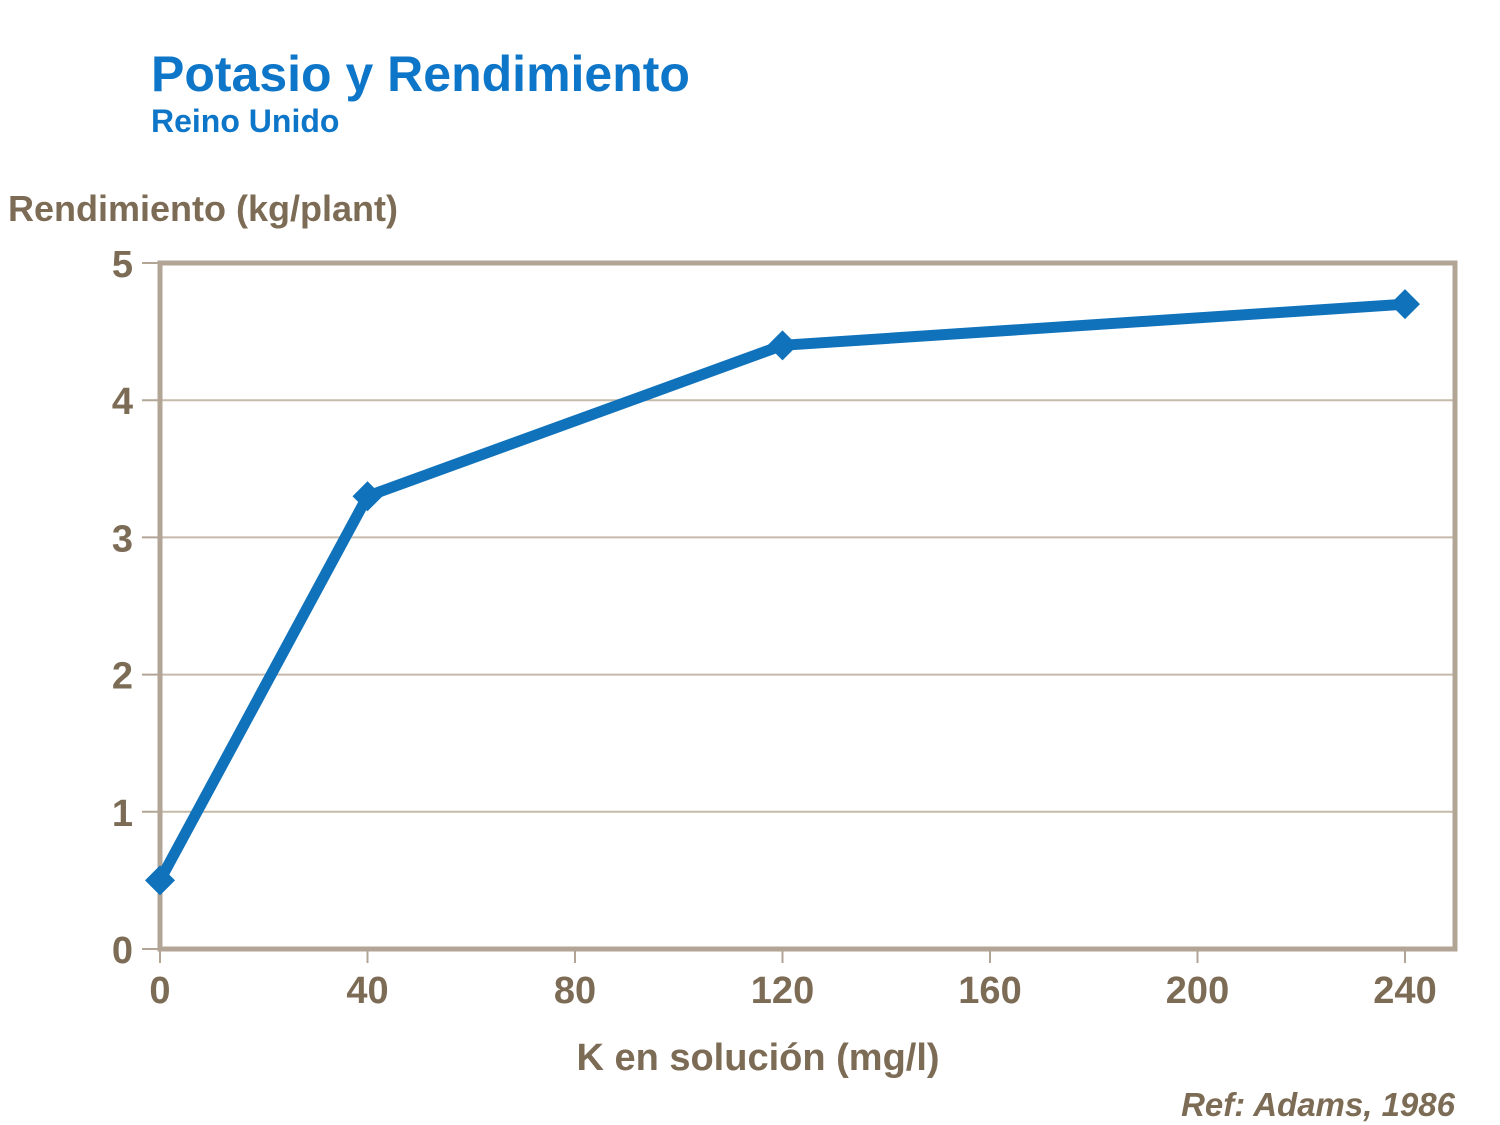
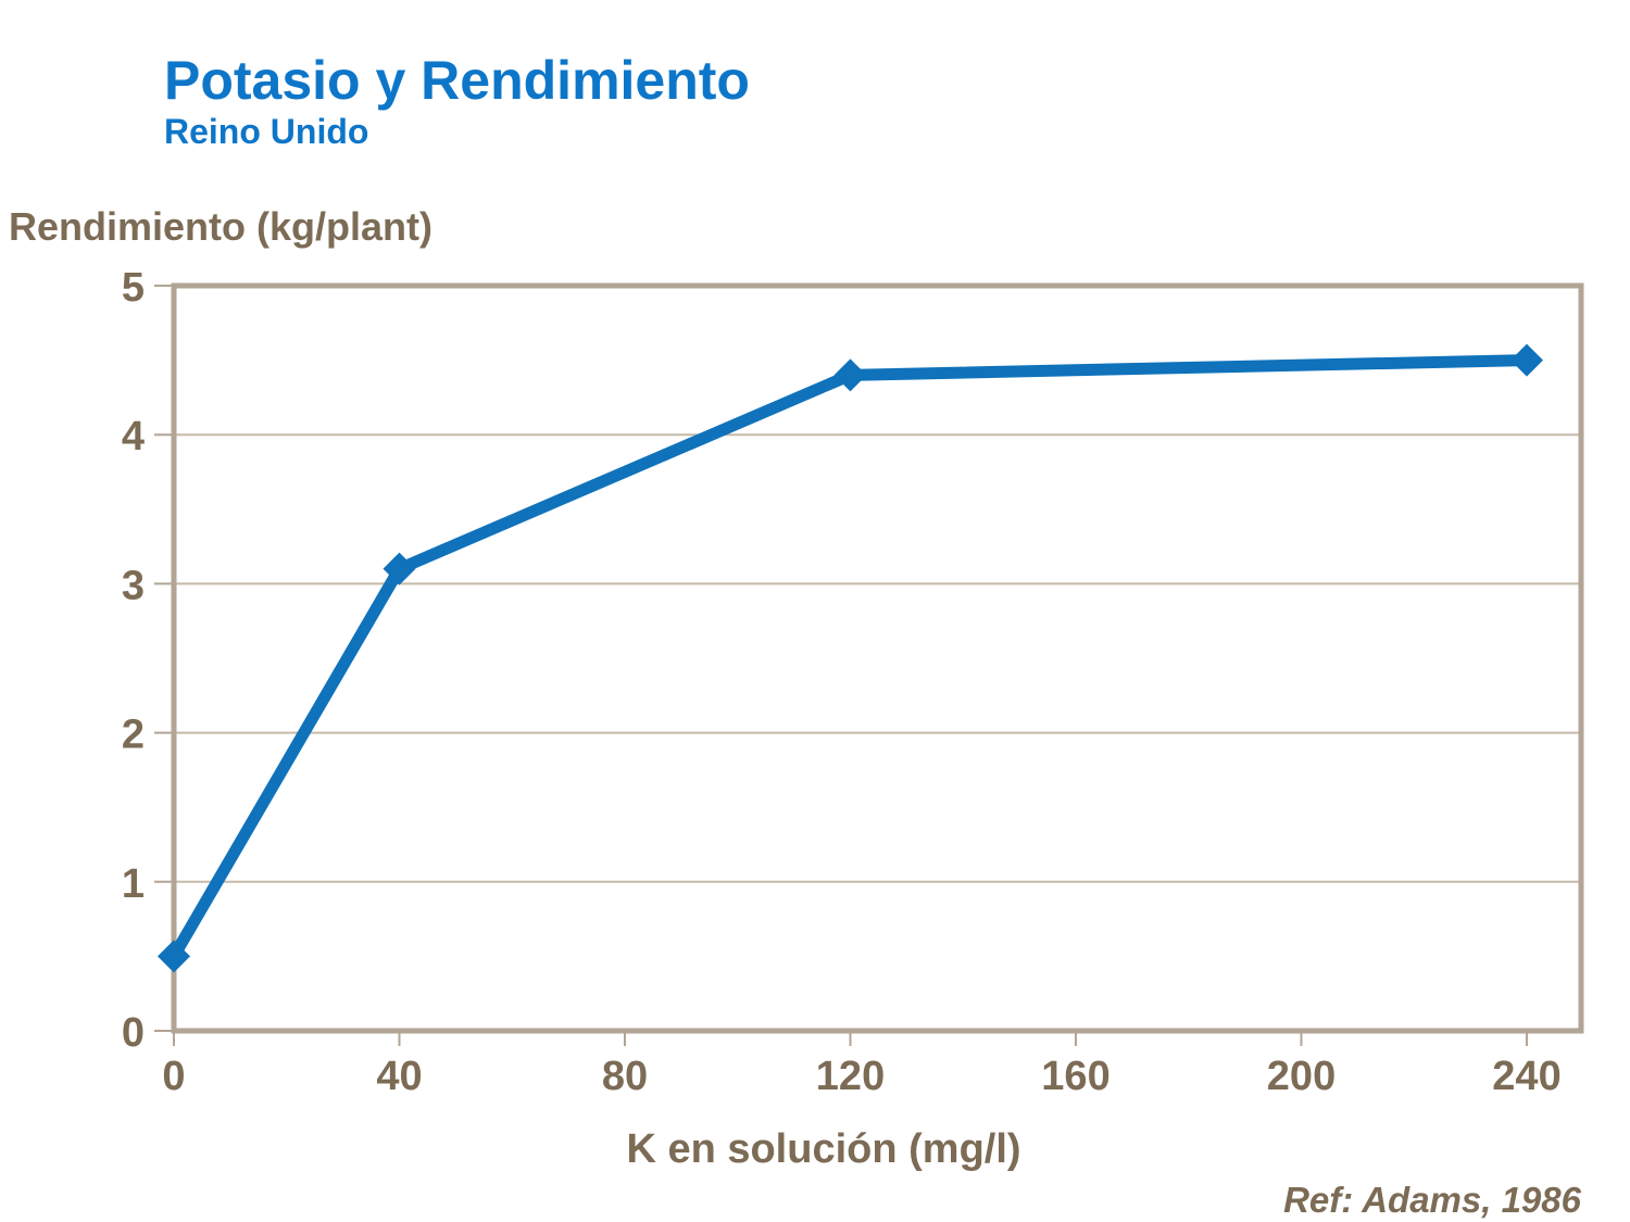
40: 3.3 -> 3.1
240: 4.7 -> 4.5
